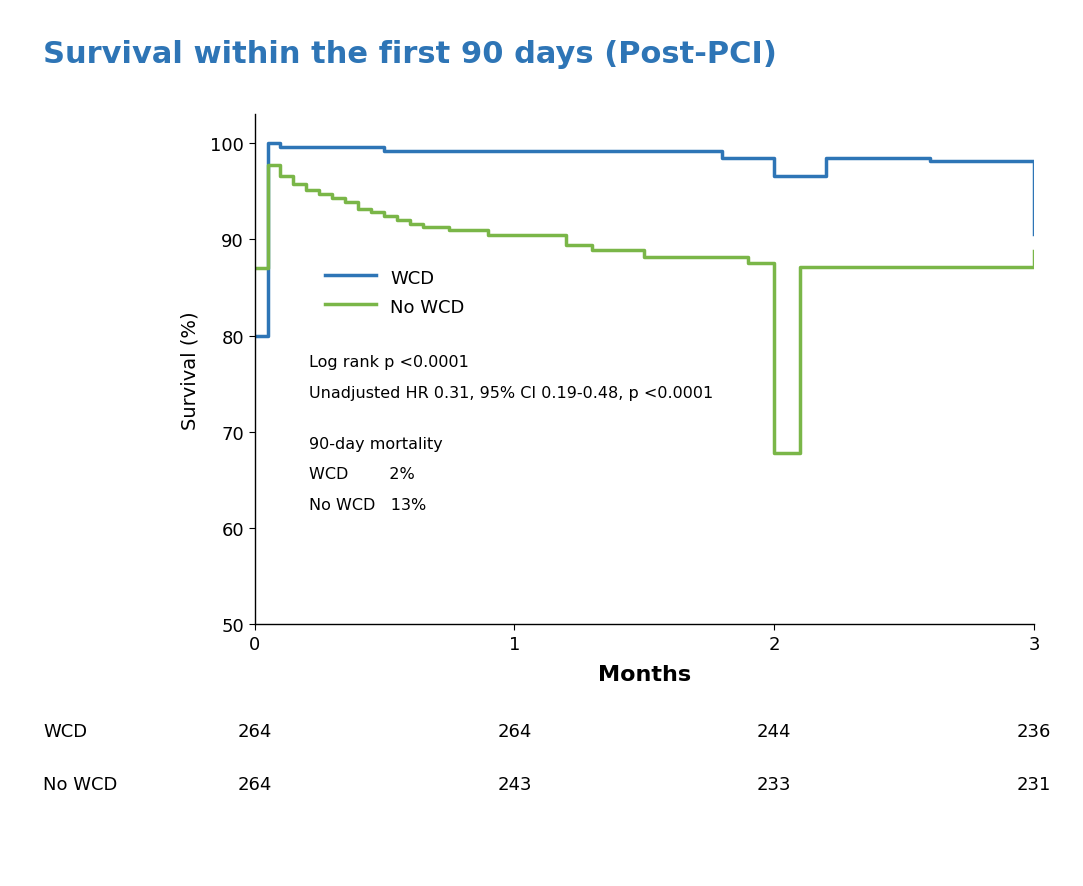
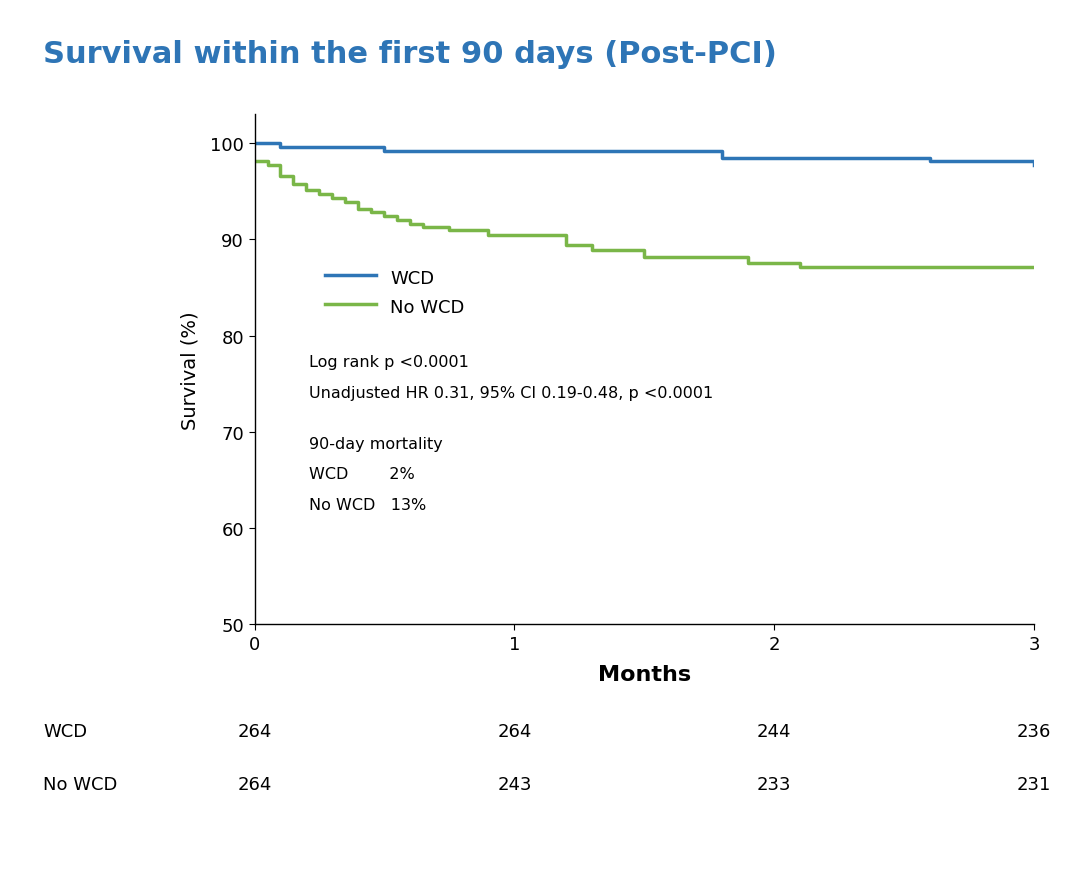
WCD/0: 80.0 -> 100.0
No WCD/0: 87.0 -> 98.1
WCD/2: 96.6 -> 98.5
No WCD/2: 67.8 -> 87.5
WCD/3: 90.6 -> 97.7
No WCD/3: 88.8 -> 87.1
